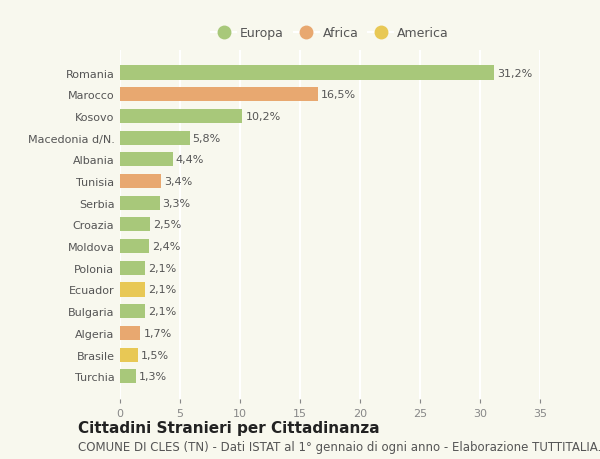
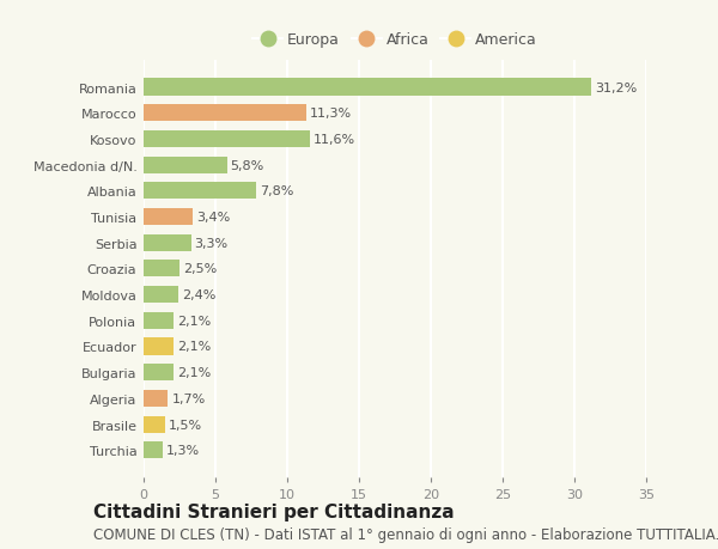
Marocco: 16,5% -> 11,3%
Kosovo: 10,2% -> 11,6%
Albania: 4,4% -> 7,8%
